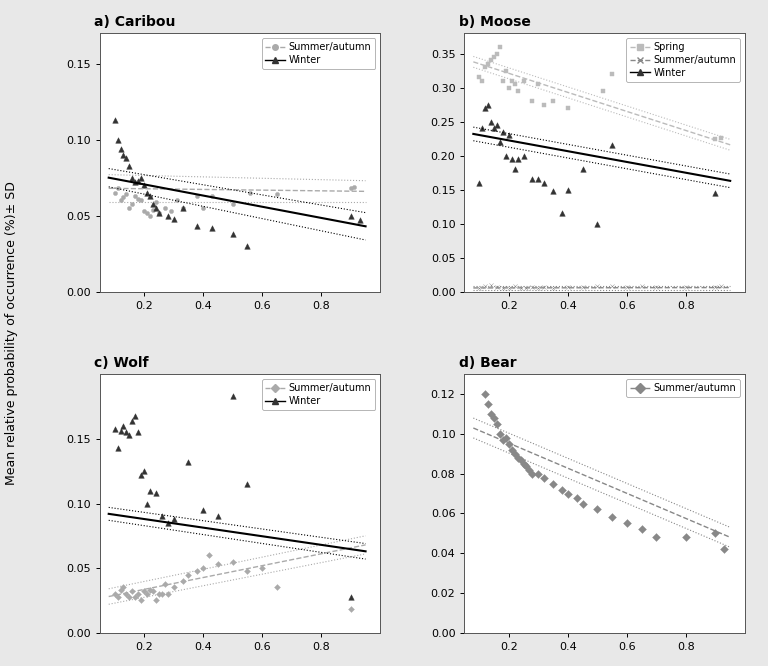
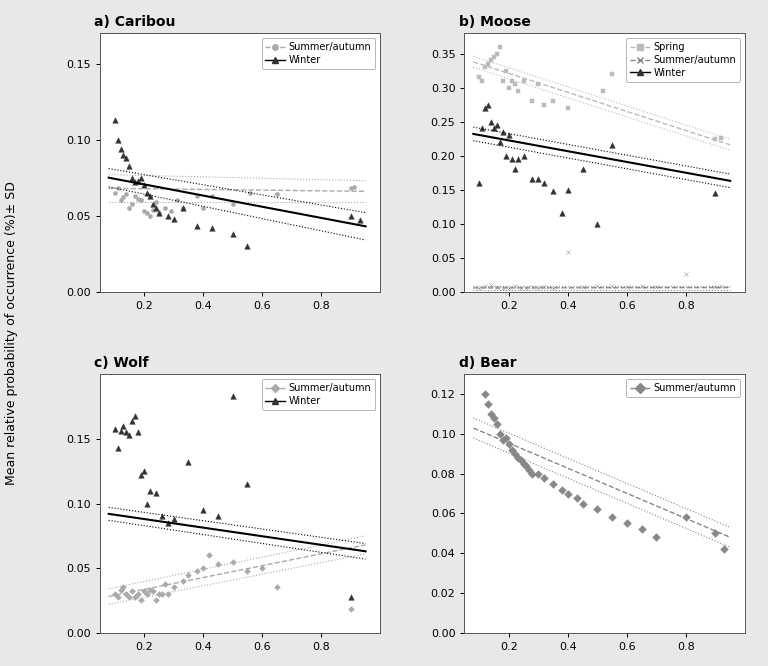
b) Moose/Summer/autumn/0.4: 0.007 -> 0.058
b) Moose/Summer/autumn/0.8: 0.007 -> 0.026
d) Bear/0.8: 0.048 -> 0.058
